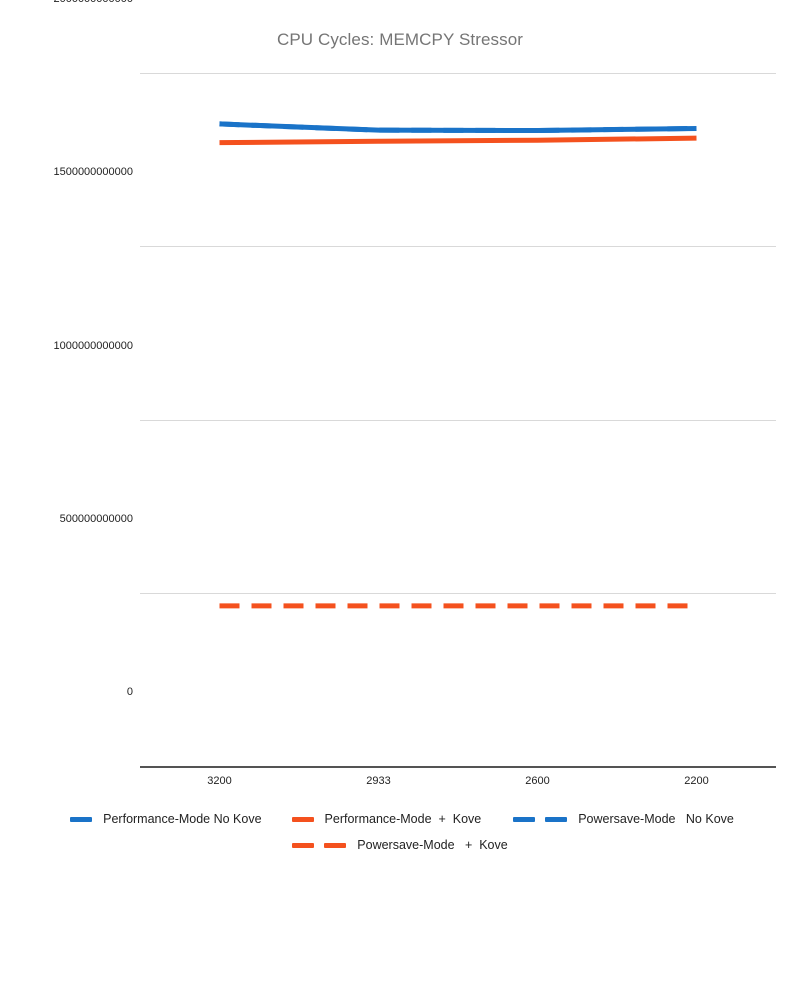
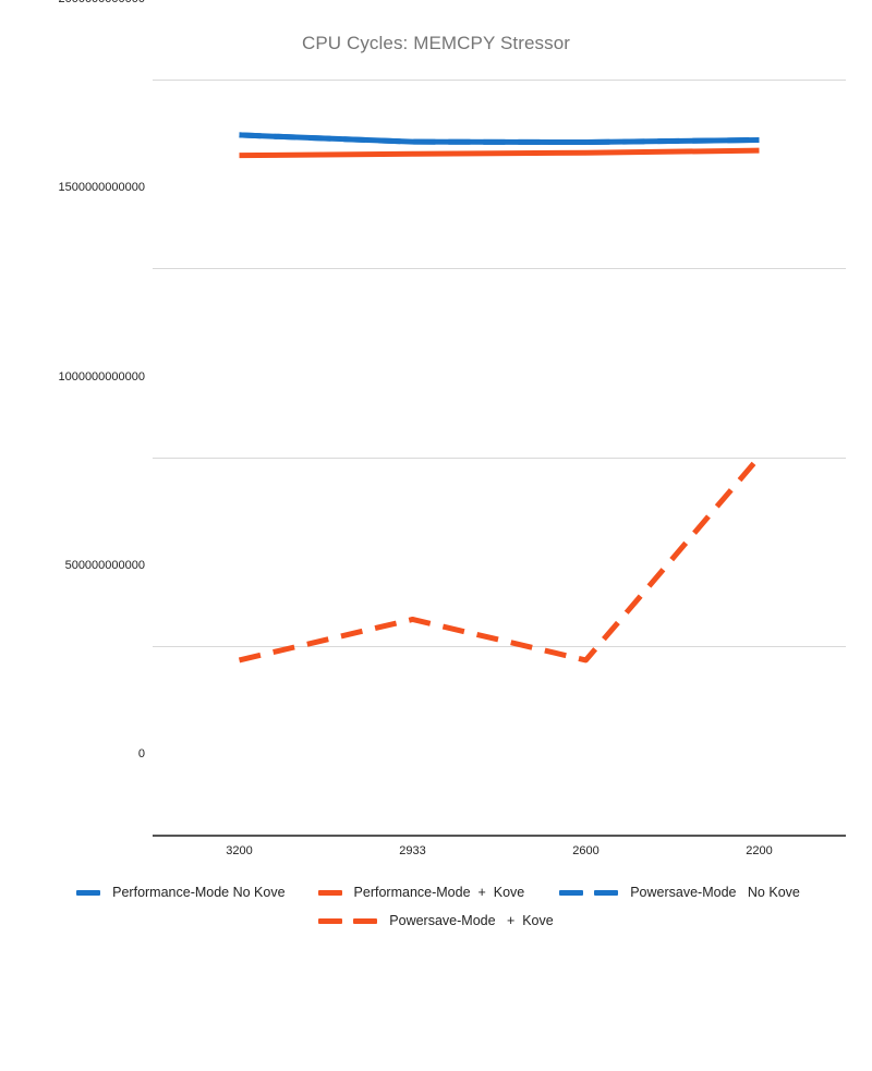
Powersave-Mode + Kove/2933: 460000000000 -> 570000000000
Powersave-Mode + Kove/2200: 460000000000 -> 1000000000000
